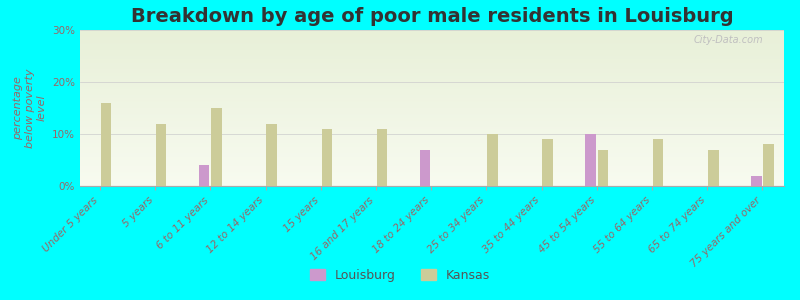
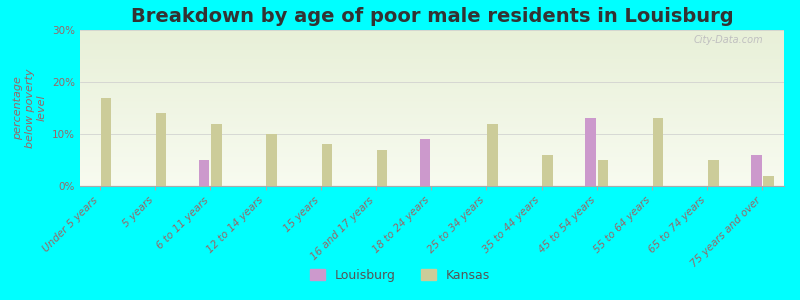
Kansas/Under 5 years: 16% -> 17%
Kansas/5 years: 12% -> 14%
Louisburg/6 to 11 years: 4% -> 5%
Kansas/6 to 11 years: 15% -> 12%
Kansas/12 to 14 years: 12% -> 10%
Kansas/15 years: 11% -> 8%
Kansas/16 and 17 years: 11% -> 7%
Louisburg/18 to 24 years: 7% -> 9%
Kansas/25 to 34 years: 10% -> 12%
Kansas/35 to 44 years: 9% -> 6%
Louisburg/45 to 54 years: 10% -> 13%
Kansas/45 to 54 years: 7% -> 5%
Kansas/55 to 64 years: 9% -> 13%
Kansas/65 to 74 years: 7% -> 5%
Louisburg/75 years and over: 2% -> 6%
Kansas/75 years and over: 8% -> 2%
